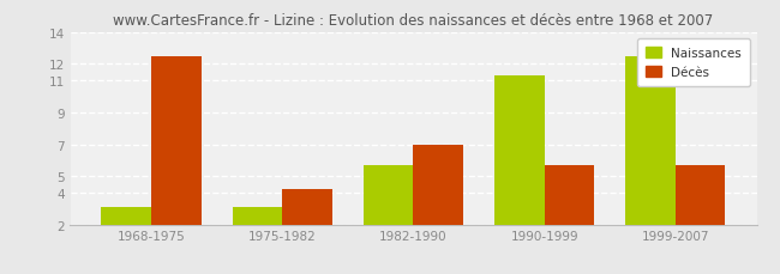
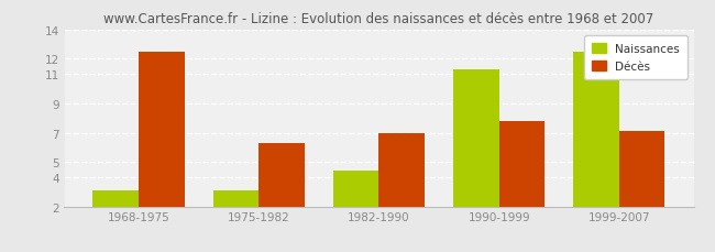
Décès/1975-1982: 4.2 -> 6.3
Naissances/1982-1990: 5.7 -> 4.4
Décès/1990-1999: 5.7 -> 7.8
Décès/1999-2007: 5.7 -> 7.1
